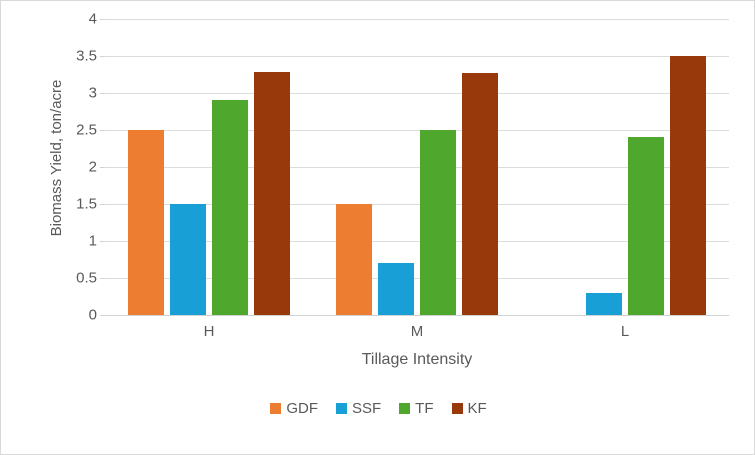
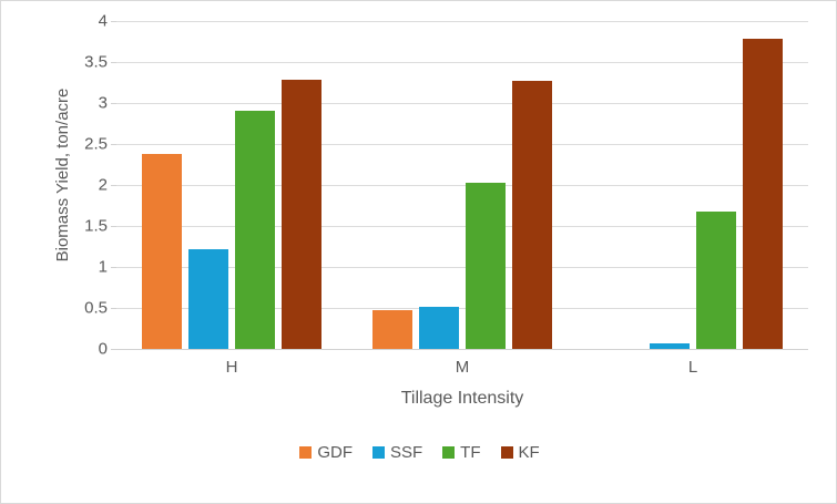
GDF/H: 2.5 -> 2.4
SSF/H: 1.5 -> 1.2
GDF/M: 1.5 -> 0.5
SSF/M: 0.7 -> 0.5
TF/M: 2.5 -> 2.0
SSF/L: 0.3 -> 0.1
TF/L: 2.4 -> 1.7
KF/L: 3.5 -> 3.8
